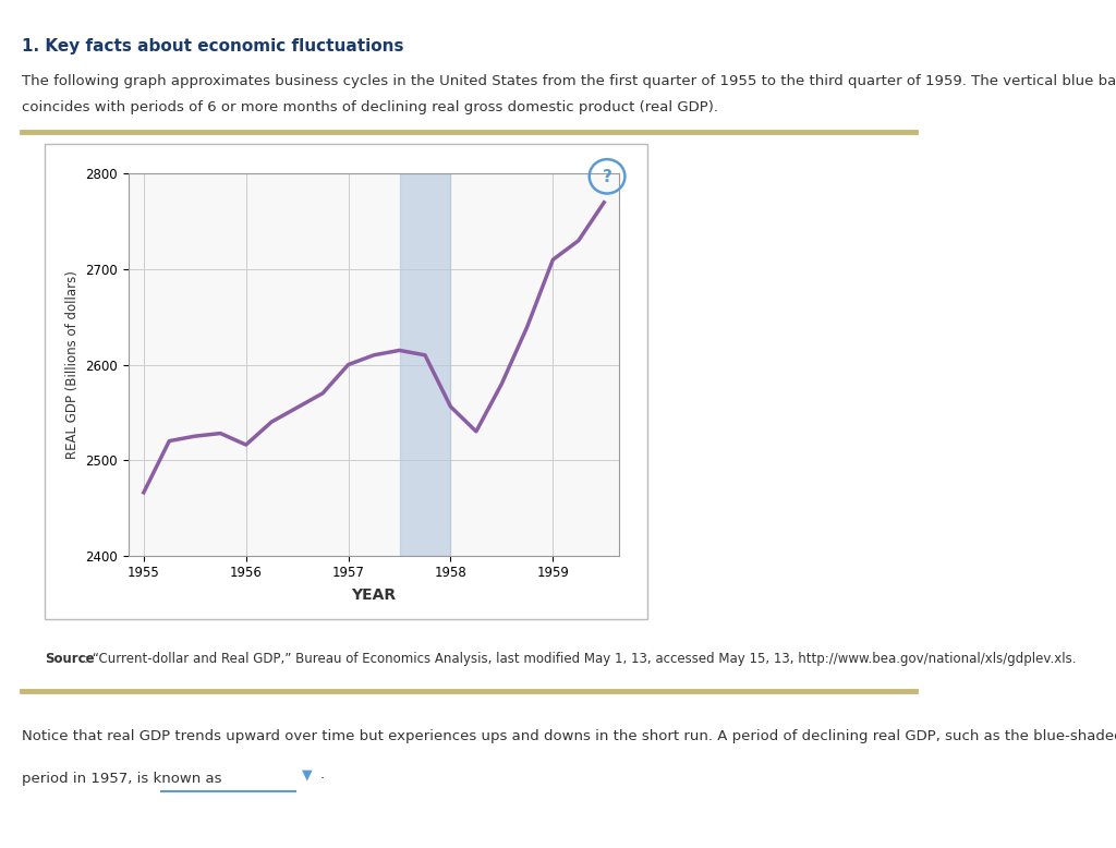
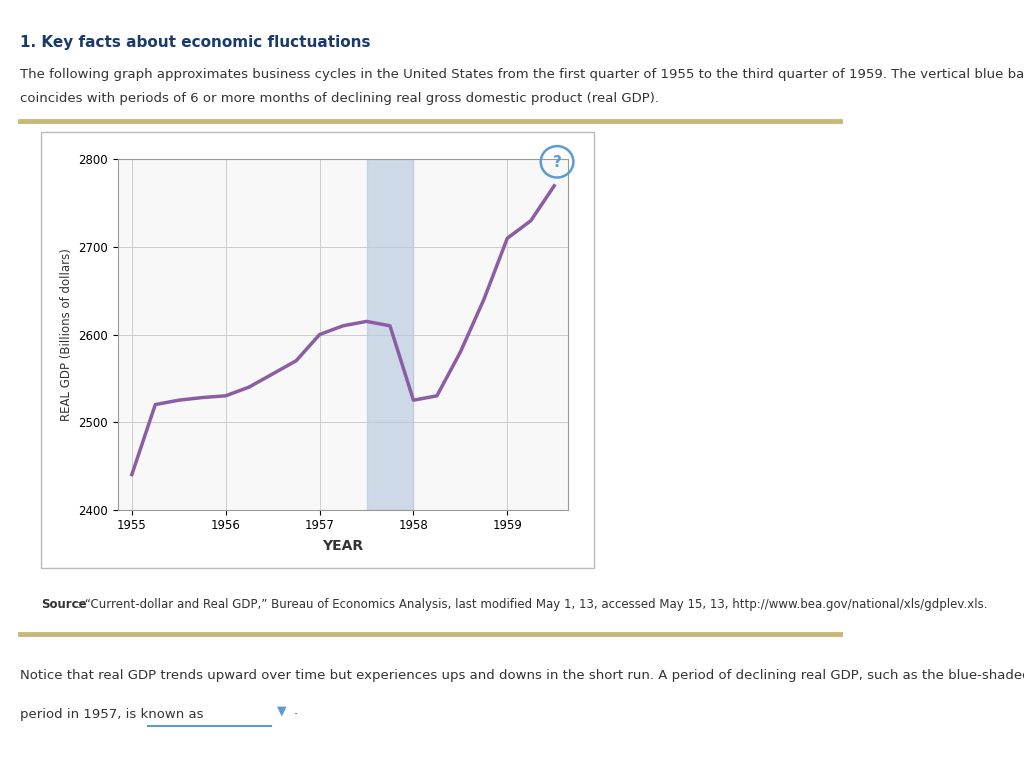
1955: 2466 -> 2440
1956: 2516 -> 2530
1958: 2556 -> 2525
